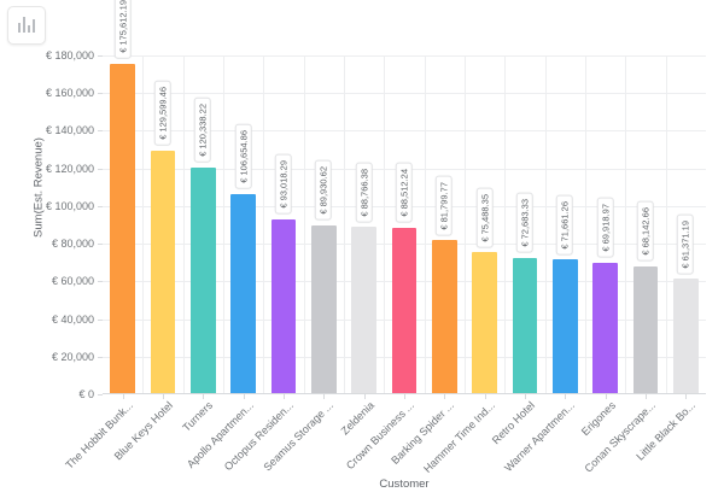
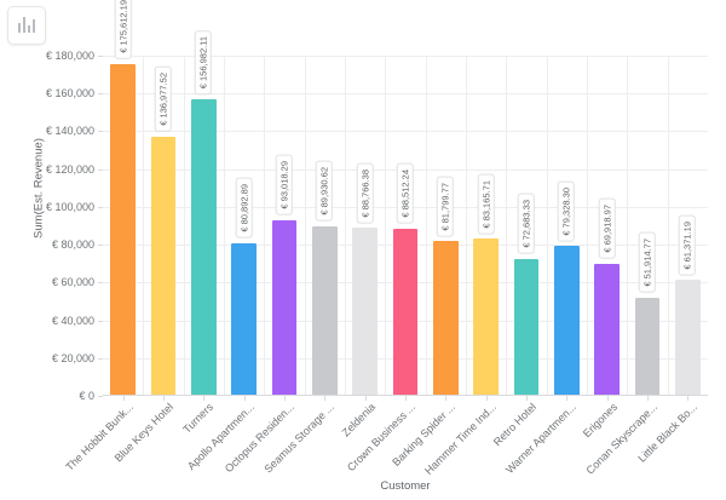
Blue Keys Hotel: 129,599.46 -> 136,977.52
Turners: 120,338.22 -> 156,982.11
Apollo Apartmen...: 106,654.86 -> 80,892.89
Hammer Time Ind...: 75,488.35 -> 83,165.71
Warner Apartmen...: 71,661.26 -> 79,328.30
Conan Skyscrape...: 68,142.66 -> 51,914.77
